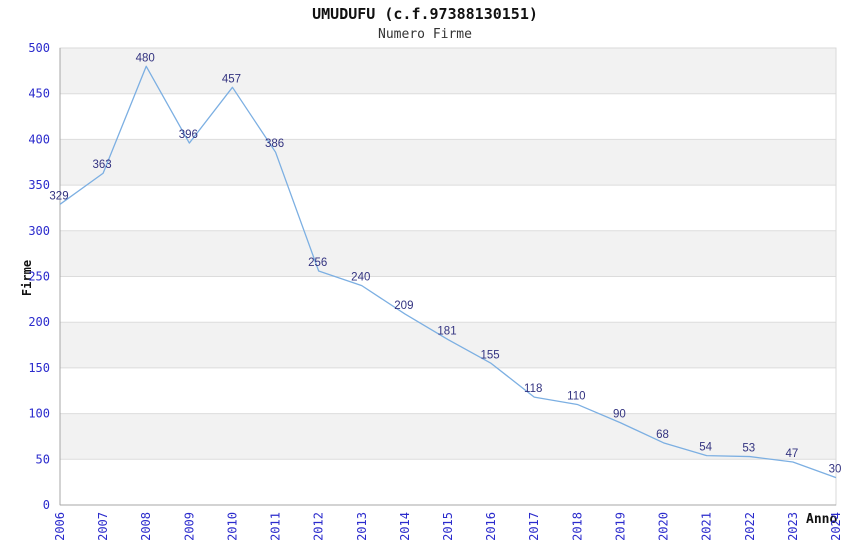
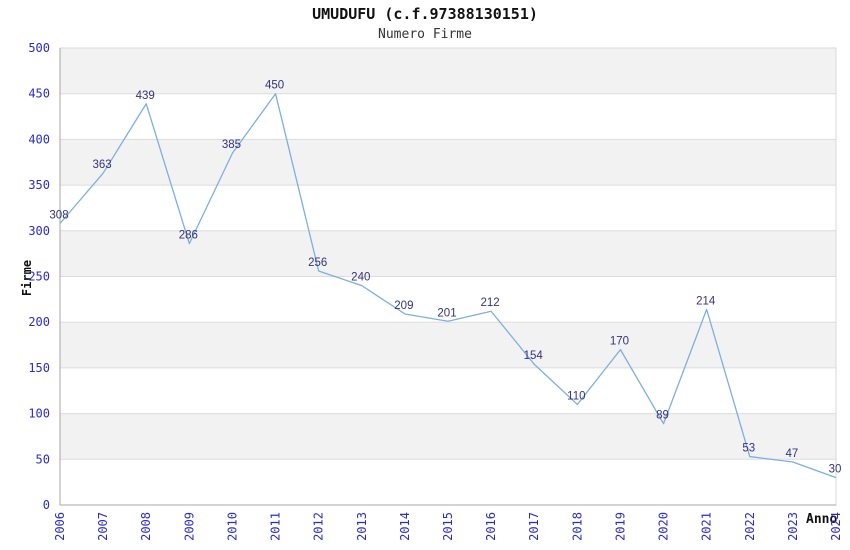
2006: 329 -> 308
2008: 480 -> 439
2009: 396 -> 286
2010: 457 -> 385
2011: 386 -> 450
2015: 181 -> 201
2016: 155 -> 212
2017: 118 -> 154
2019: 90 -> 170
2020: 68 -> 89
2021: 54 -> 214
